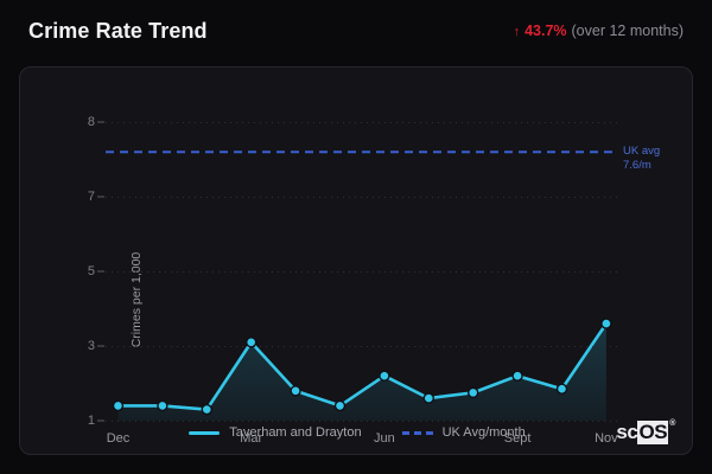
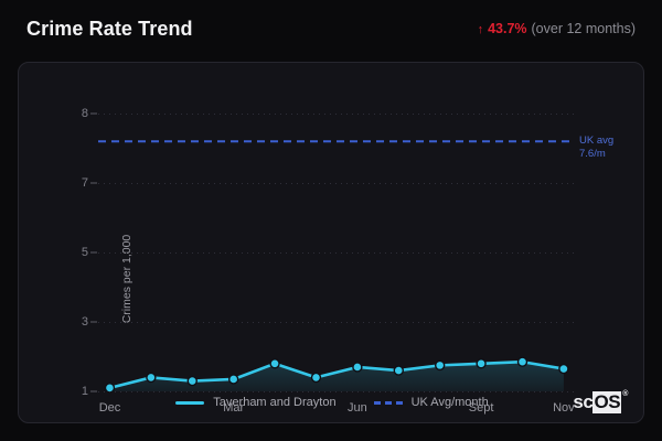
Dec: 1.4 -> 1.1
Mar: 3.1 -> 1.4
Jun: 2.2 -> 1.7
Sept: 2.2 -> 1.8
Nov: 3.6 -> 1.6
